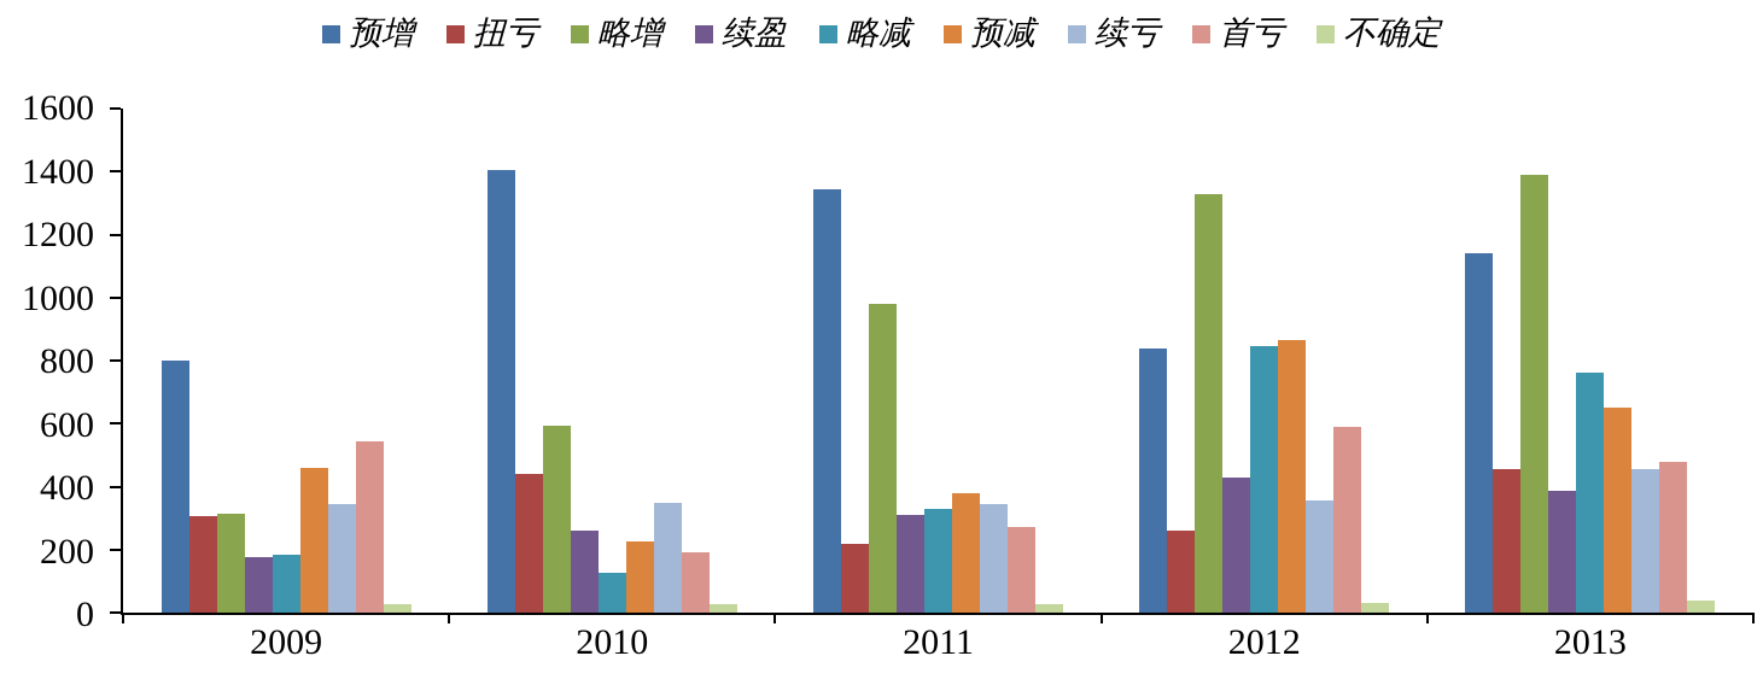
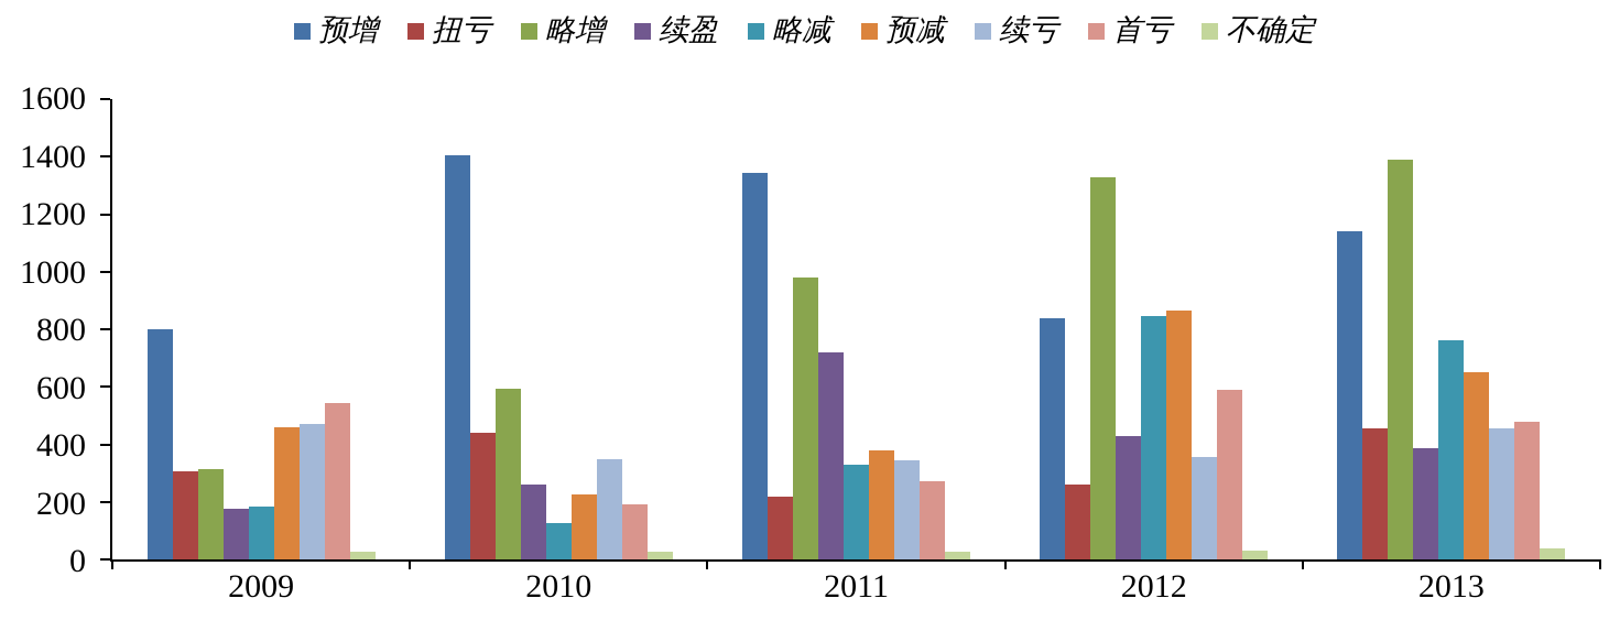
续亏/2009: 340 -> 470
续盈/2011: 310 -> 720
